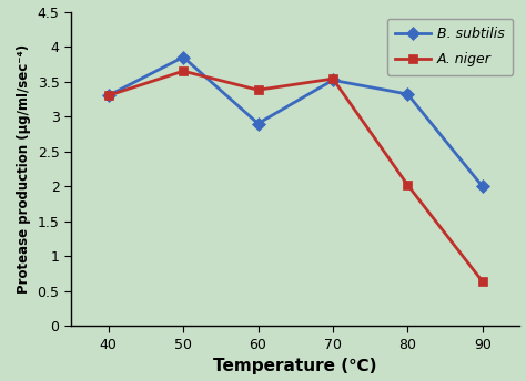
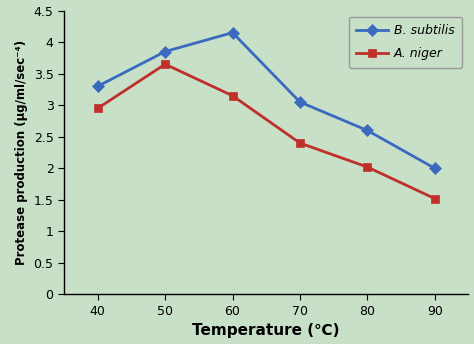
A. niger/40: 3.30 -> 2.95
B. subtilis/60: 2.90 -> 4.15
A. niger/60: 3.38 -> 3.15
B. subtilis/70: 3.52 -> 3.05
A. niger/70: 3.54 -> 2.40
B. subtilis/80: 3.32 -> 2.60
A. niger/90: 0.64 -> 1.52
